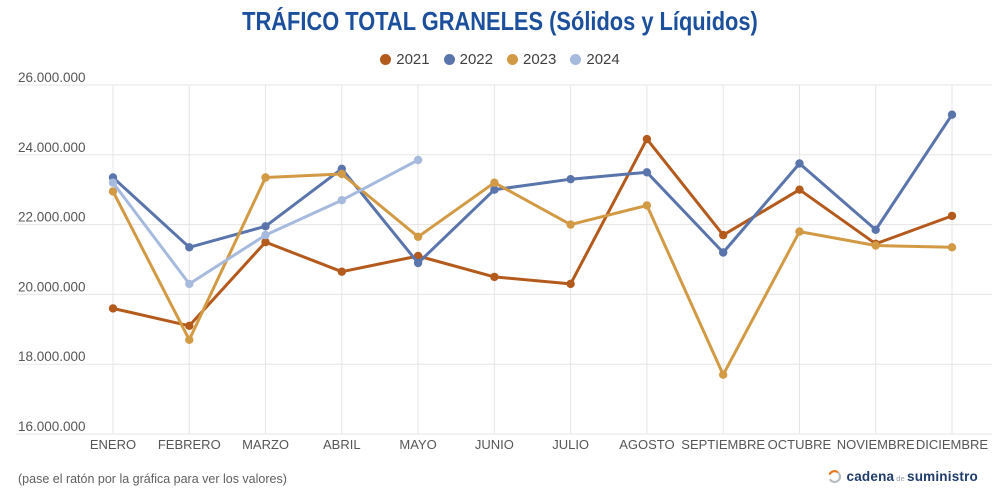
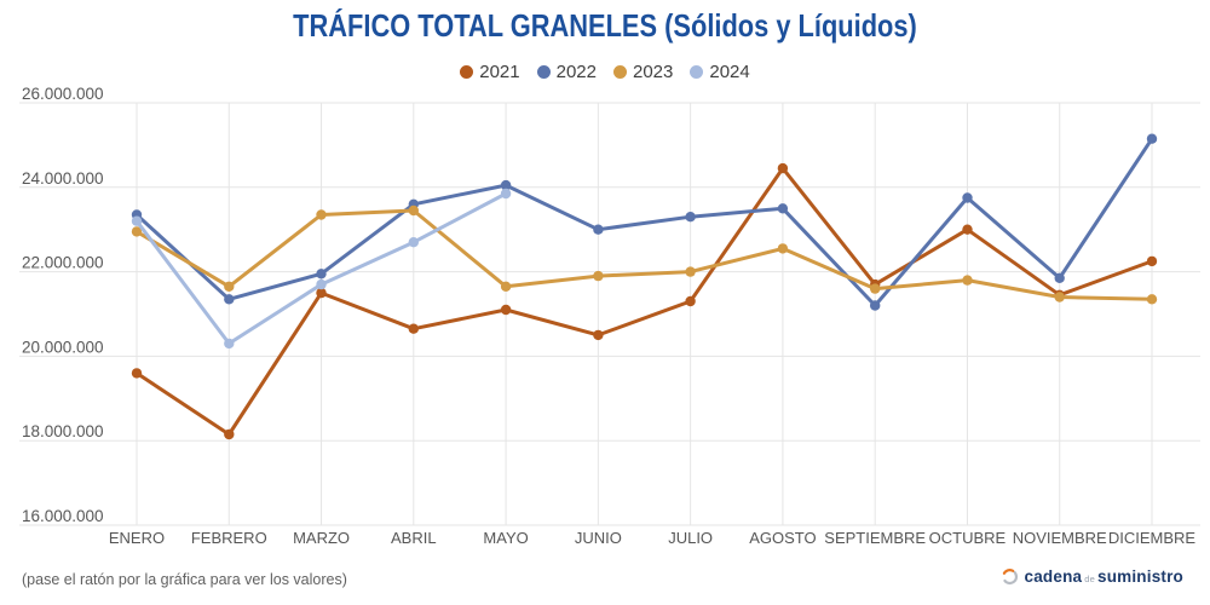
2021/FEBRERO: 19100000 -> 18200000
2023/FEBRERO: 18700000 -> 21600000
2022/MAYO: 20900000 -> 24000000
2023/JUNIO: 23200000 -> 21900000
2021/JULIO: 20300000 -> 21300000
2023/SEPTIEMBRE: 17700000 -> 21600000
